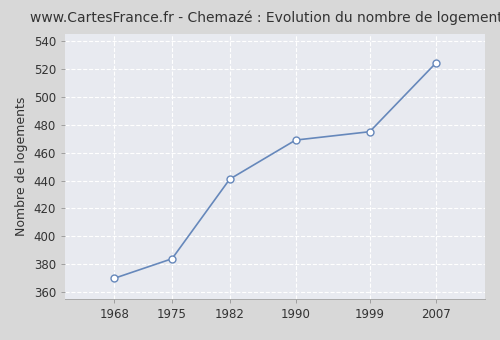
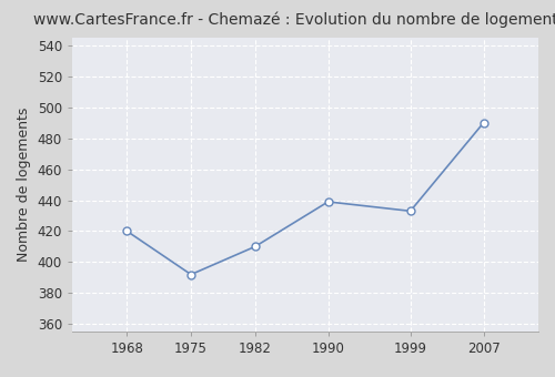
1968: 370 -> 420
1975: 384 -> 392
1982: 441 -> 410
1990: 469 -> 439
1999: 475 -> 433
2007: 524 -> 490
